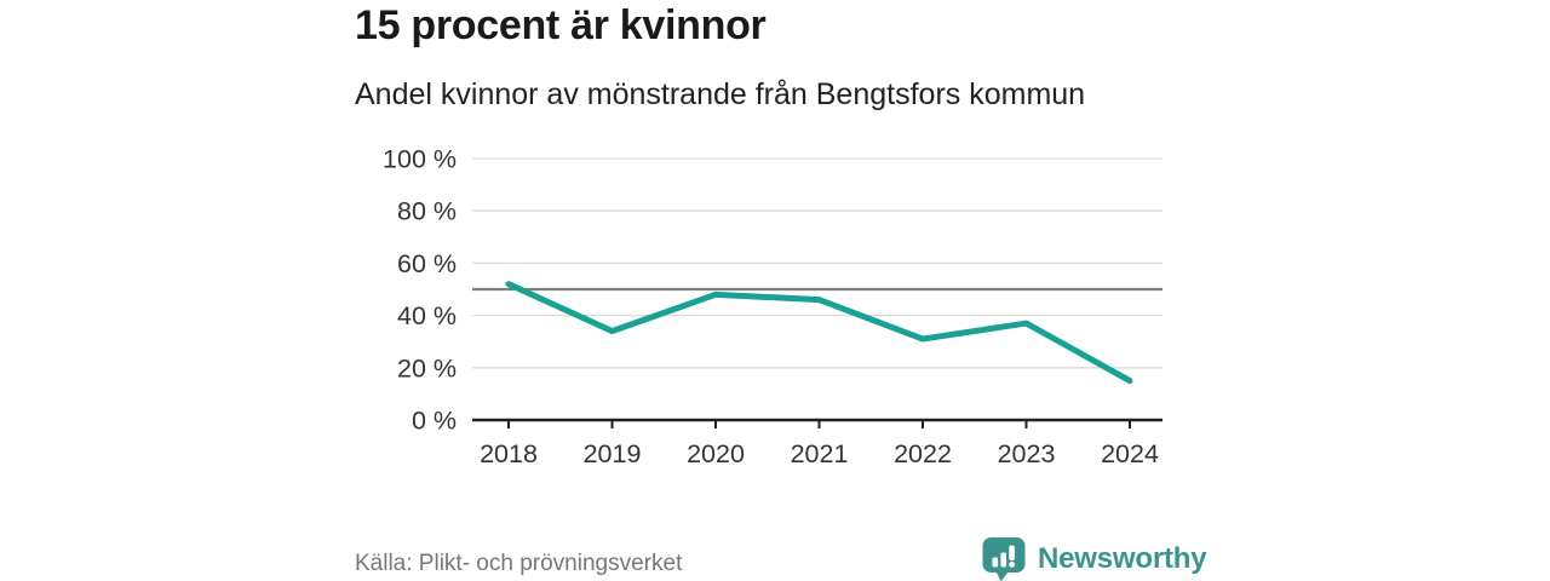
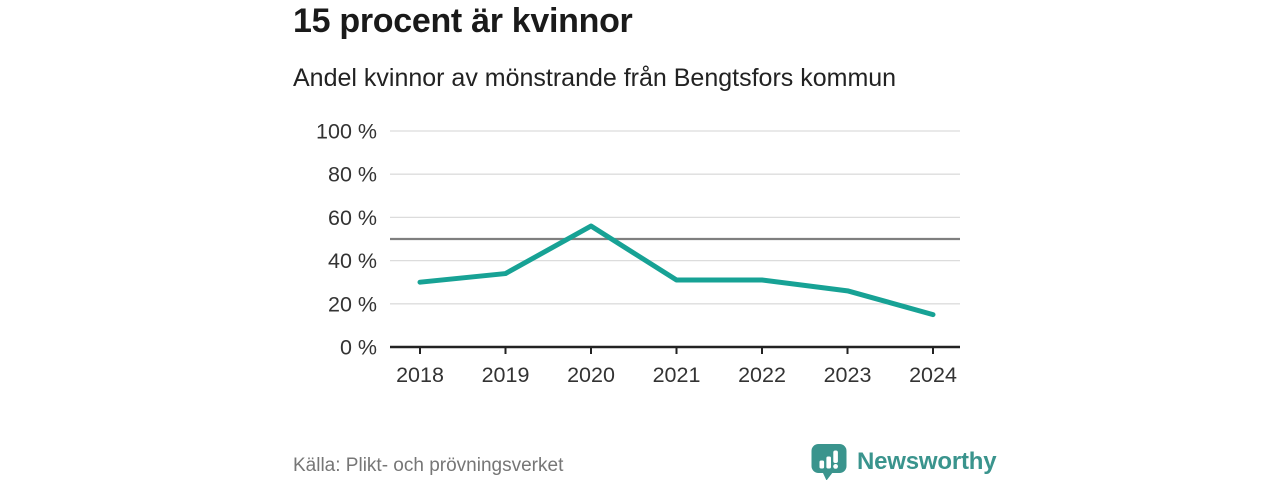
2018: 52% -> 30%
2020: 48% -> 56%
2021: 46% -> 31%
2023: 37% -> 26%
